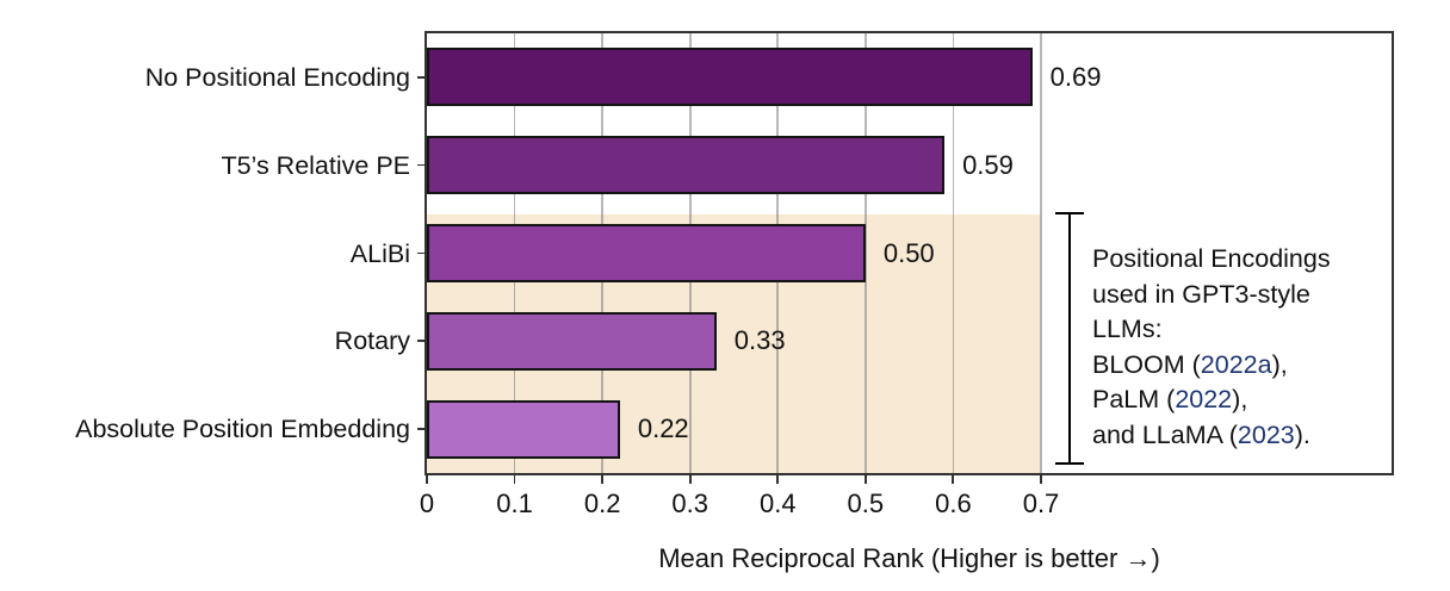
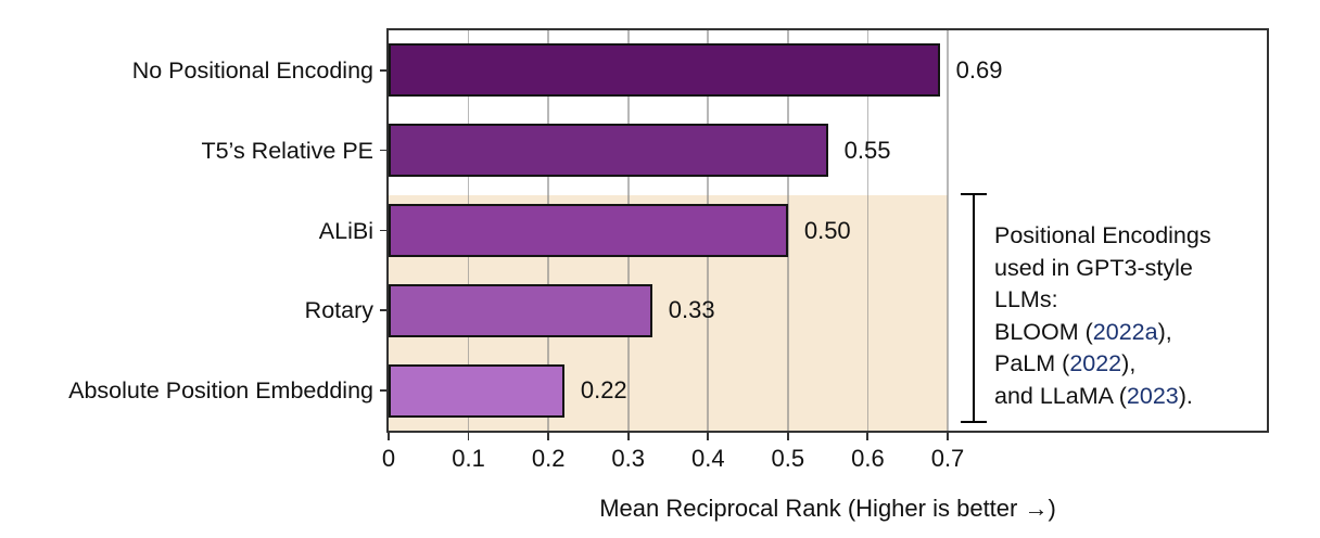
T5’s Relative PE: 0.59 -> 0.55
